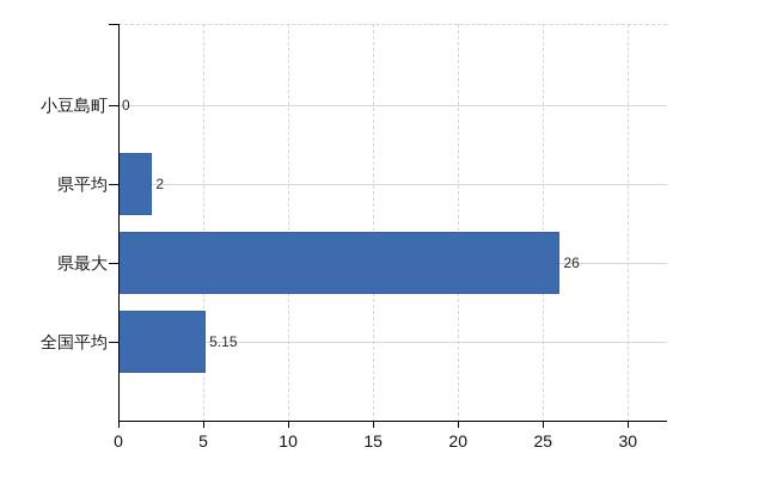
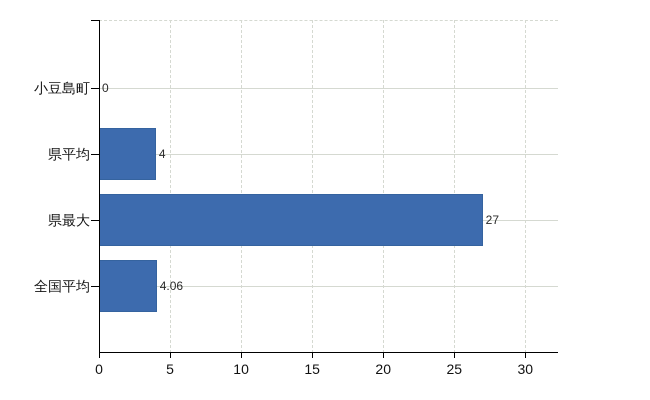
県平均: 2 -> 4
県最大: 26 -> 27
全国平均: 5.15 -> 4.06
